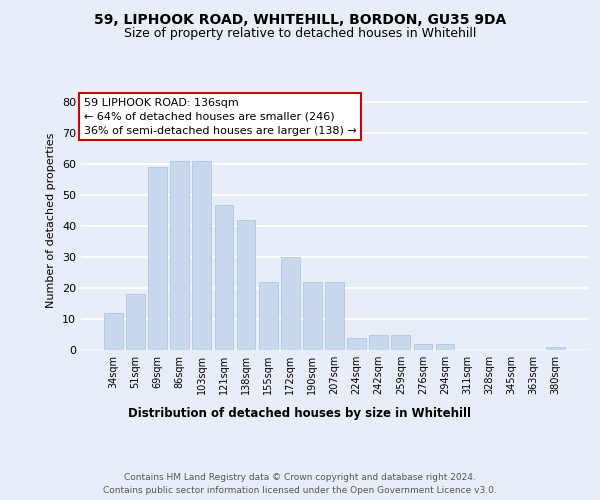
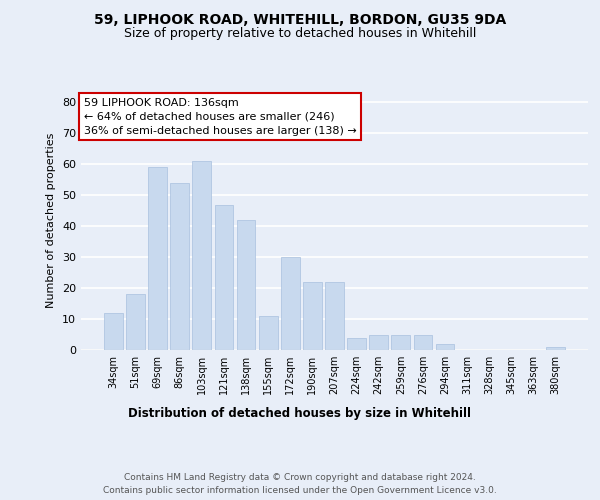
86sqm: 61 -> 54
155sqm: 22 -> 11
276sqm: 2 -> 5
